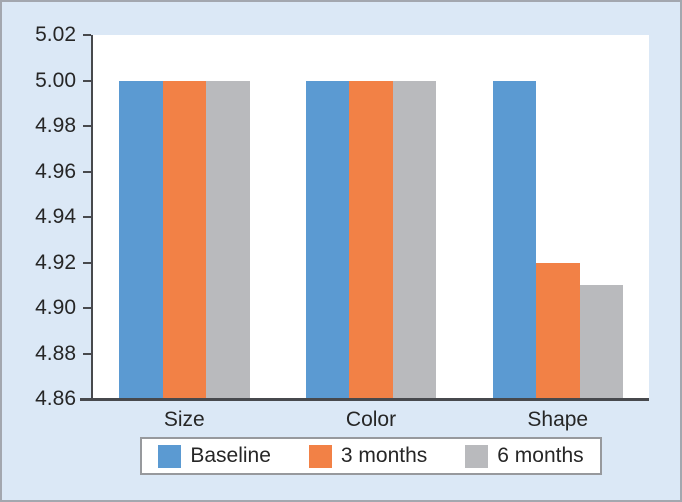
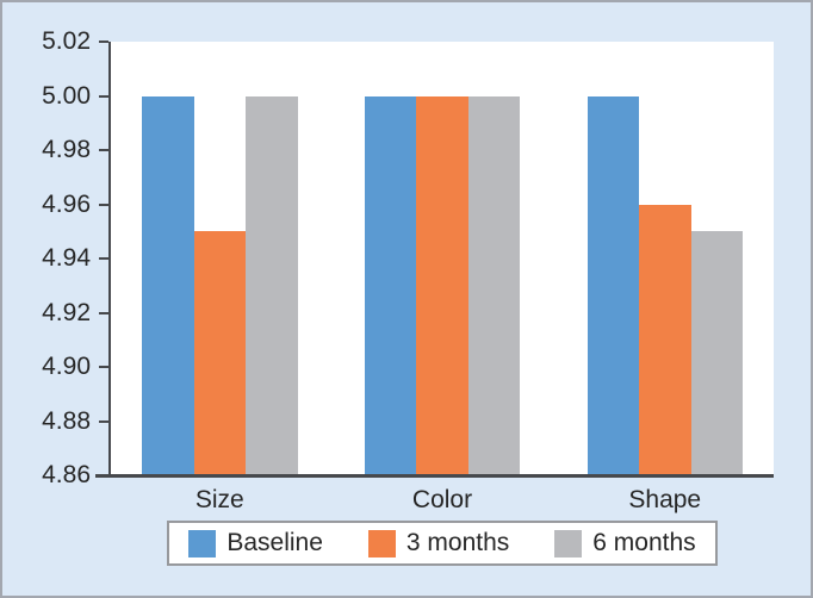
3 months/Size: 5.00 -> 4.95
3 months/Shape: 4.92 -> 4.96
6 months/Shape: 4.91 -> 4.95
